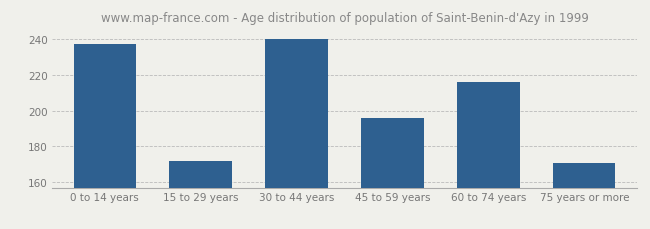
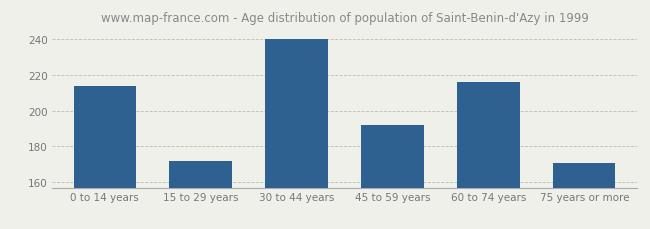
0 to 14 years: 237 -> 214
45 to 59 years: 196 -> 192
